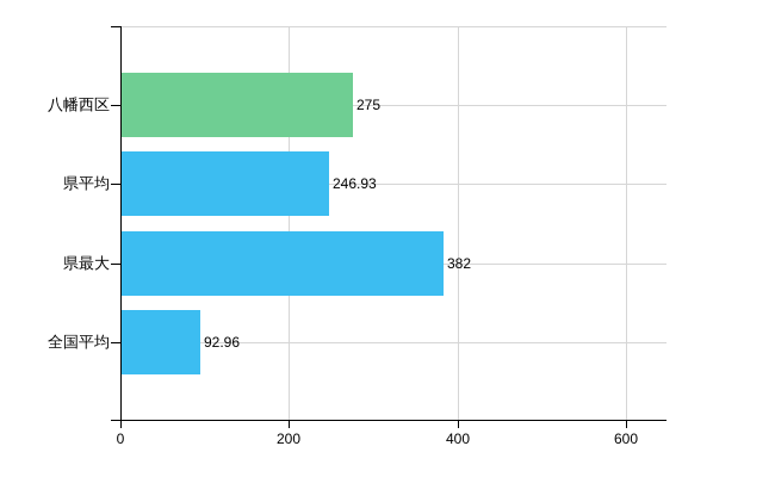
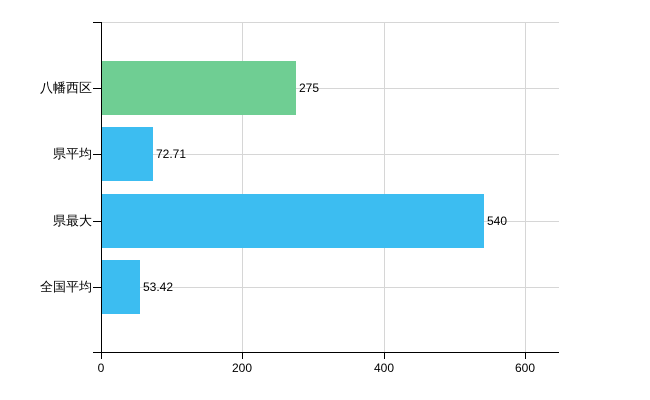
県平均: 246.93 -> 72.71
県最大: 382 -> 540
全国平均: 92.96 -> 53.42
